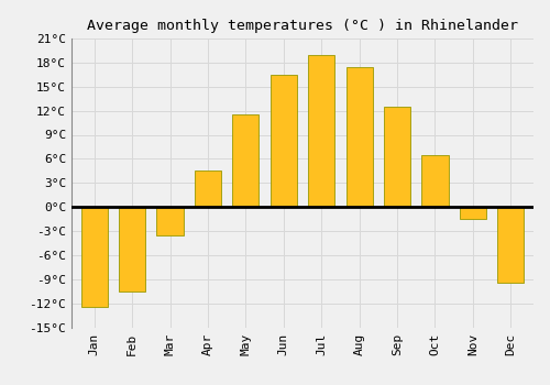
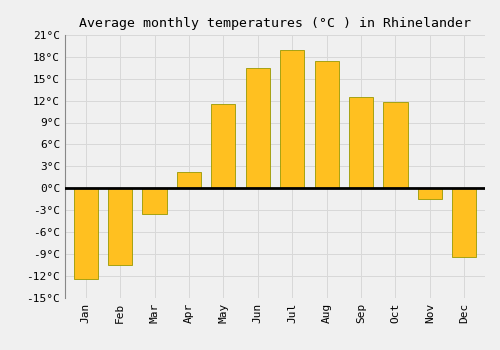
Apr: 4.5°C -> 2.2°C
Oct: 6.5°C -> 11.8°C
